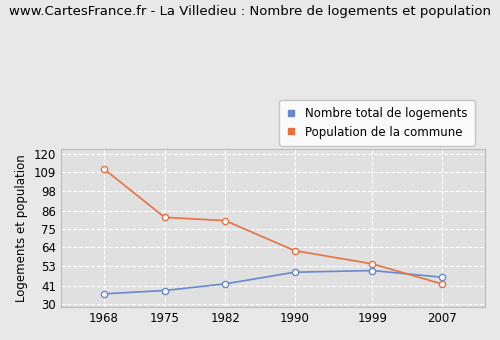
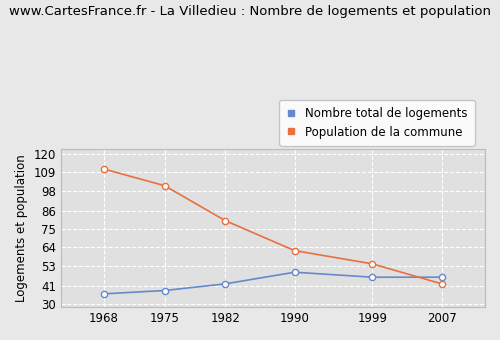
Population de la commune/1975: 82 -> 101
Nombre total de logements/1999: 50 -> 46
